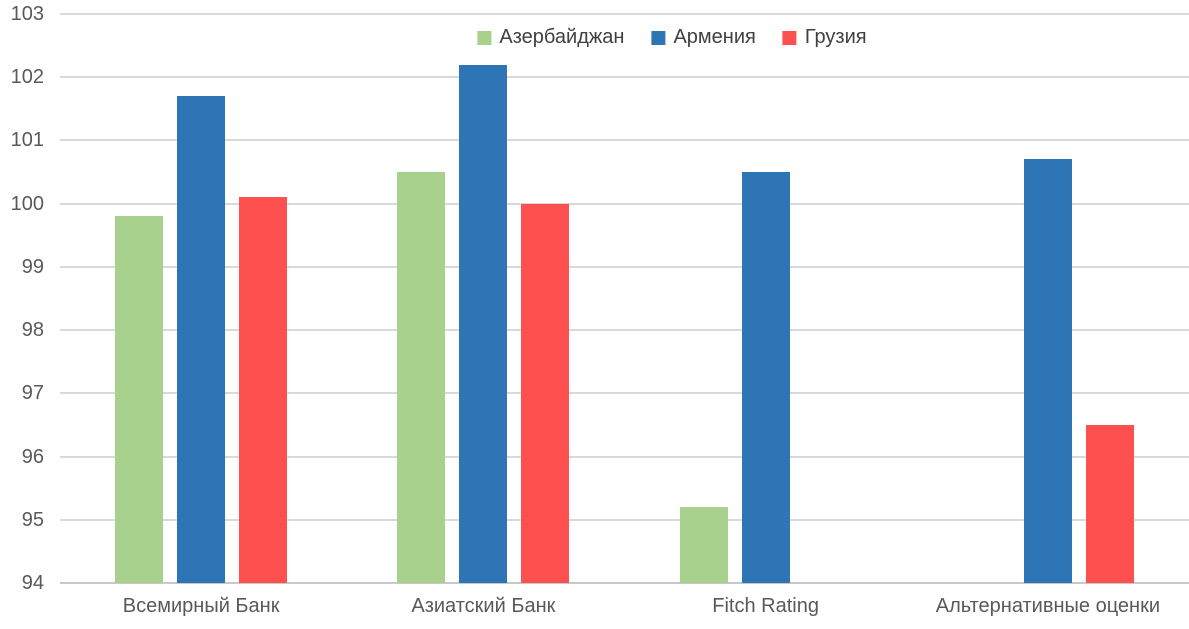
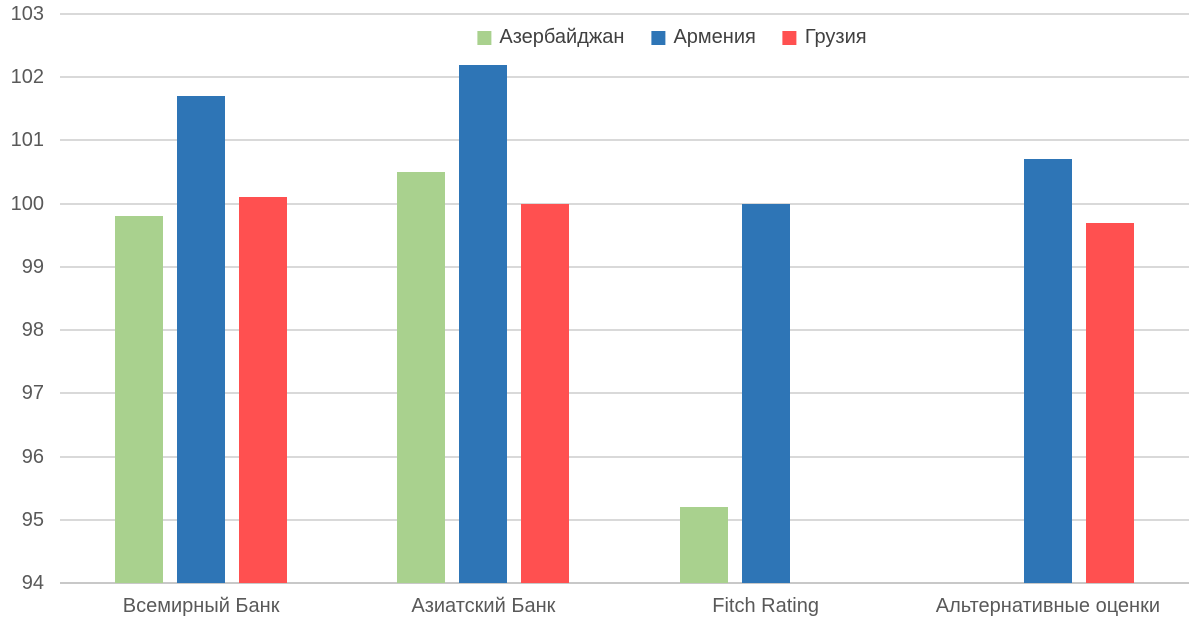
Армения/Fitch Rating: 100.5 -> 100.0
Грузия/Альтернативные оценки: 96.5 -> 99.7
